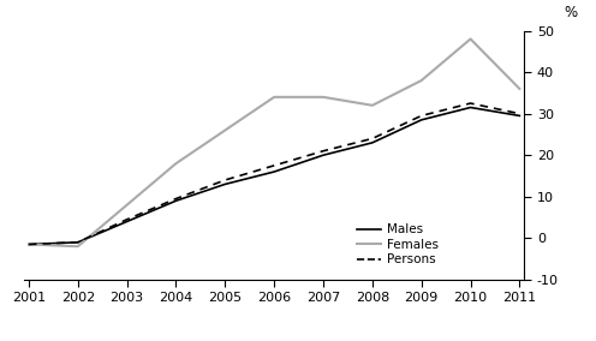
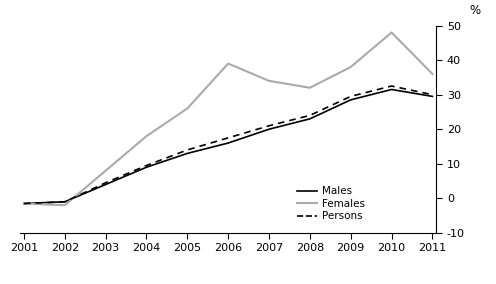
Females/2006: 34.0 -> 39.0
